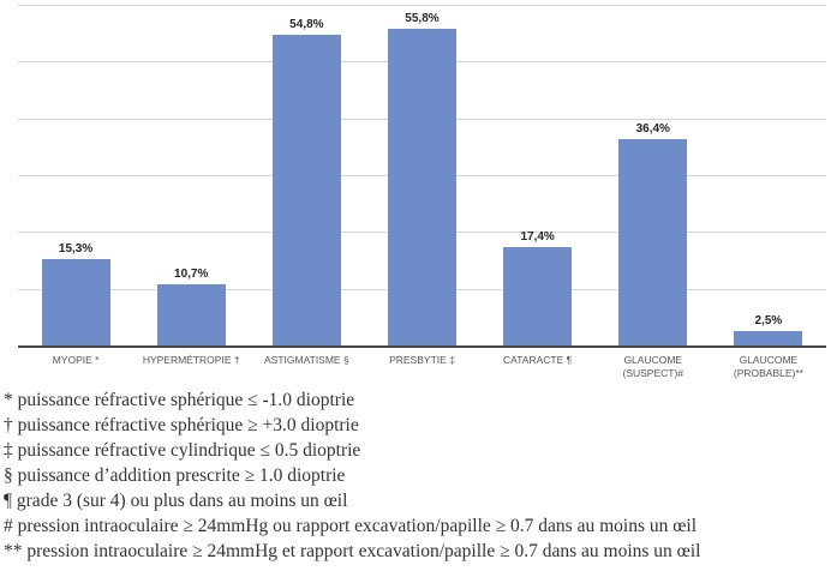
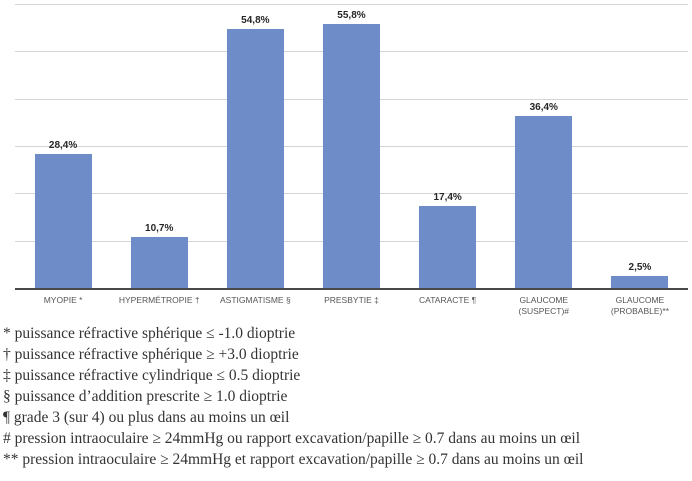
MYOPIE *: 15,3% -> 28,4%
